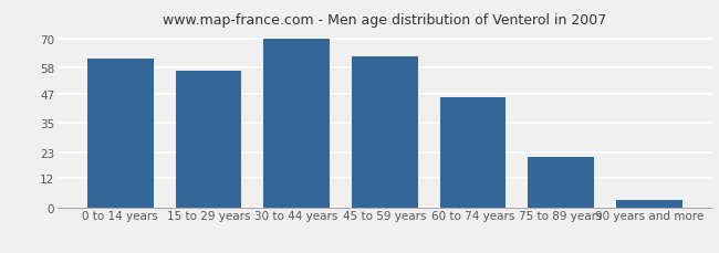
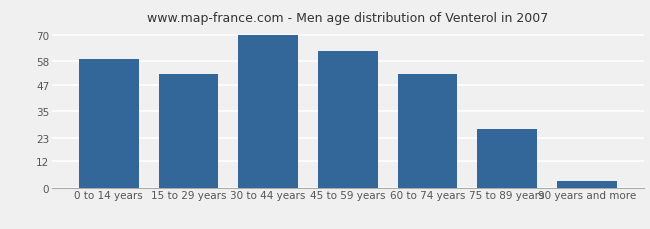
0 to 14 years: 62 -> 59
15 to 29 years: 57 -> 52
60 to 74 years: 46 -> 52
75 to 89 years: 21 -> 27
